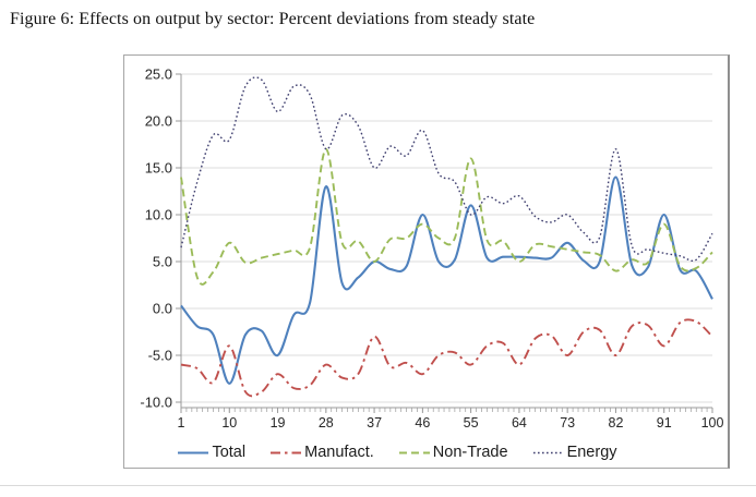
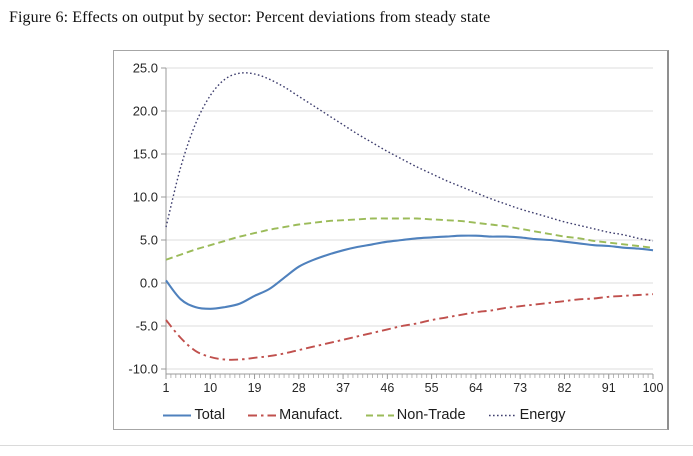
Manufact./1: -6 -> -4
Non-Trade/1: 14 -> 3
Total/10: -8 -> -3
Manufact./10: -4 -> -9
Non-Trade/10: 7 -> 4
Energy/10: 18 -> 22
Total/19: -5 -> -2
Manufact./19: -7 -> -9
Energy/19: 21 -> 24
Total/28: 13 -> 2
Manufact./28: -6 -> -8
Non-Trade/28: 17 -> 7
Energy/28: 17 -> 22
Total/37: 5 -> 4
Manufact./37: -3 -> -7
Non-Trade/37: 5 -> 7
Energy/37: 15 -> 18
Total/46: 10 -> 5
Manufact./46: -7 -> -5
Non-Trade/46: 9 -> 8
Energy/46: 19 -> 15
Total/55: 11 -> 5
Manufact./55: -6 -> -4
Non-Trade/55: 16 -> 7
Energy/55: 10 -> 13
Manufact./64: -6 -> -3
Non-Trade/64: 5 -> 7
Energy/64: 12 -> 10
Total/73: 7 -> 5
Manufact./73: -5 -> -3
Energy/73: 10 -> 9
Total/82: 14 -> 5
Manufact./82: -5 -> -2
Non-Trade/82: 4 -> 5
Energy/82: 17 -> 7
Total/91: 10 -> 4
Manufact./91: -4 -> -2
Non-Trade/91: 9 -> 5
Total/100: 1 -> 4
Manufact./100: -3 -> -1
Non-Trade/100: 6 -> 4
Energy/100: 8 -> 5
